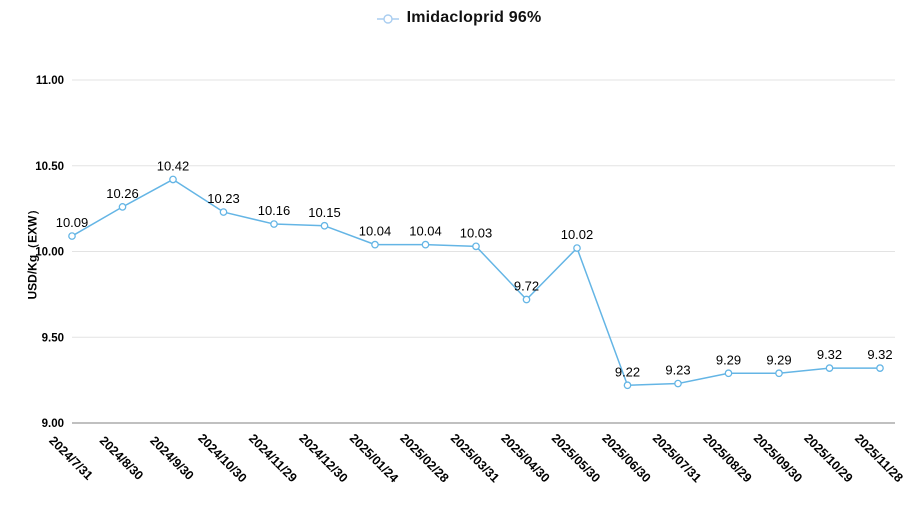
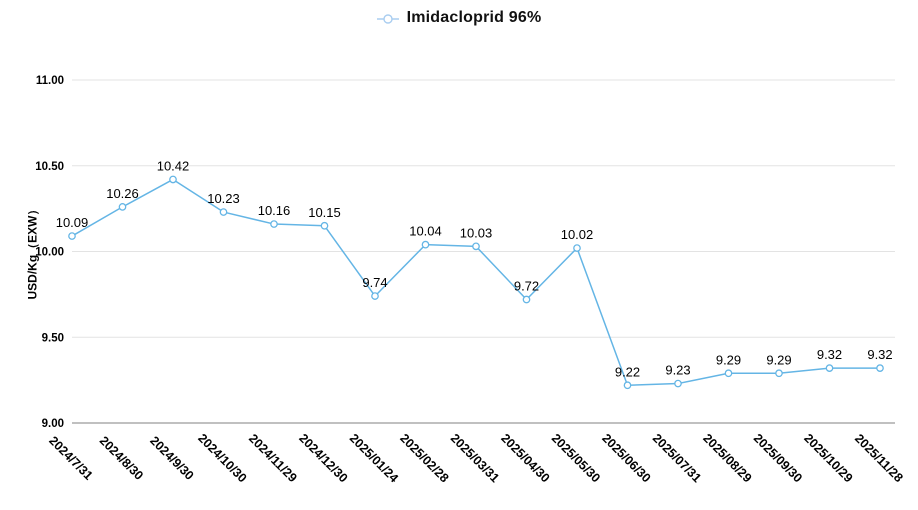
2025/01/24: 10.04 -> 9.74
